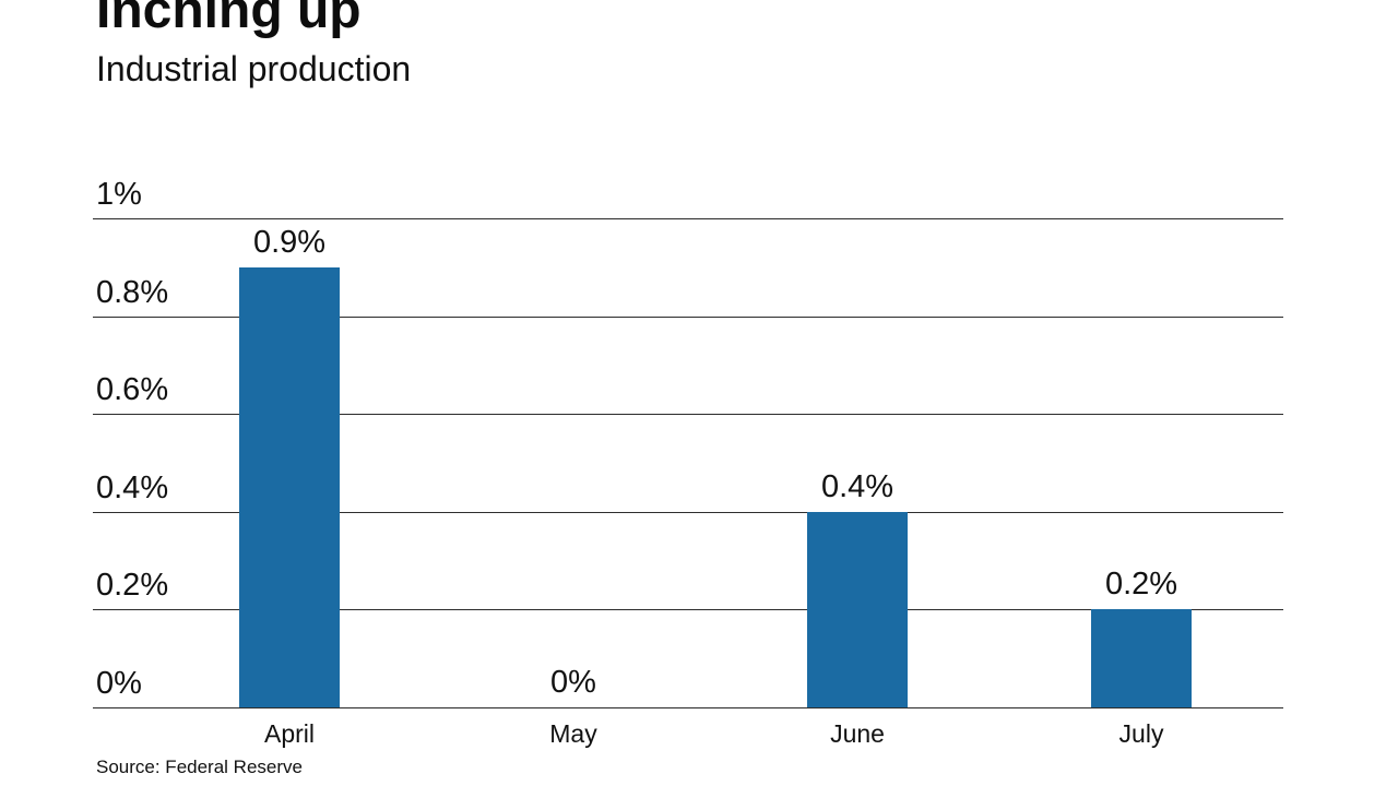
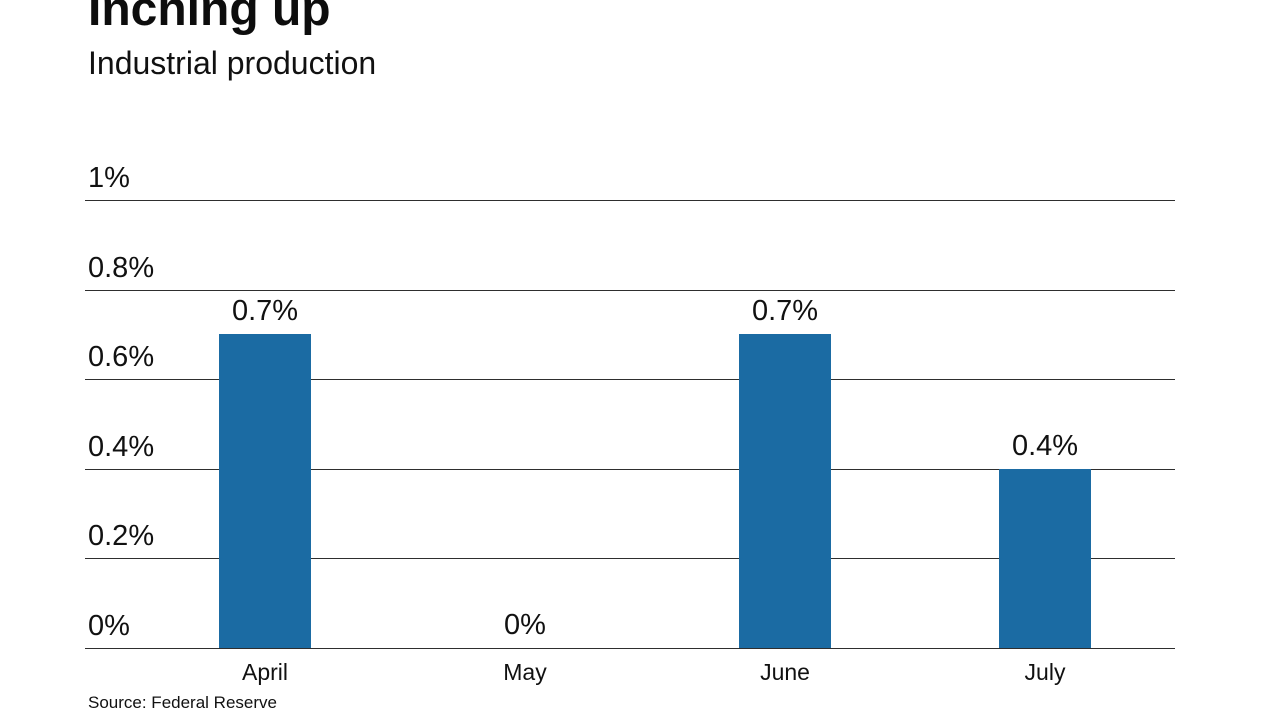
April: 0.9% -> 0.7%
June: 0.4% -> 0.7%
July: 0.2% -> 0.4%
